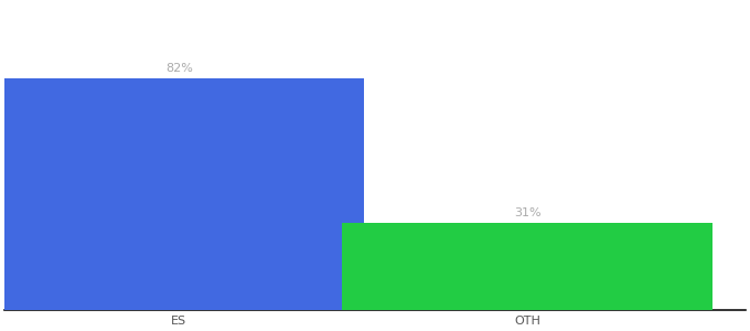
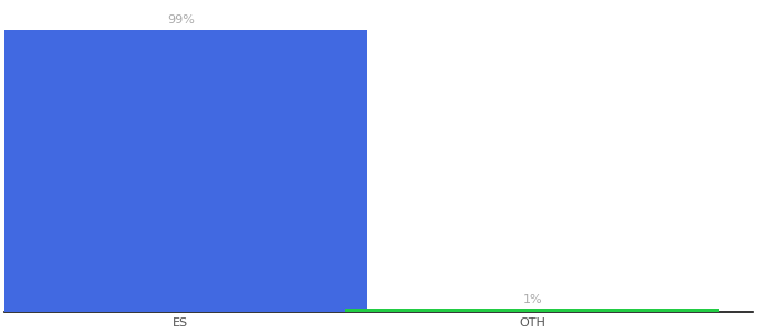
ES: 82% -> 99%
OTH: 31% -> 1%
